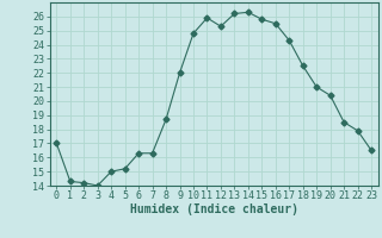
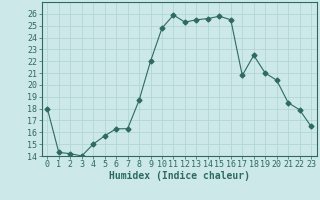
0: 17.0 -> 18.0
5: 15.2 -> 15.7
13: 26.2 -> 25.5
14: 26.3 -> 25.6
17: 24.3 -> 20.8
